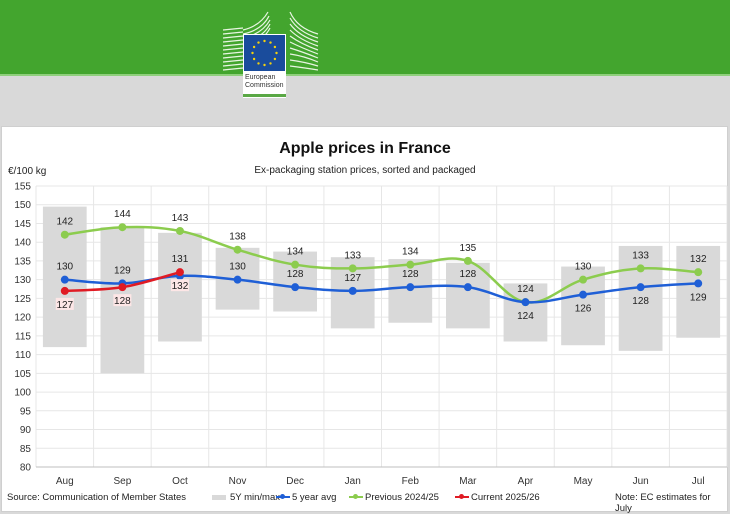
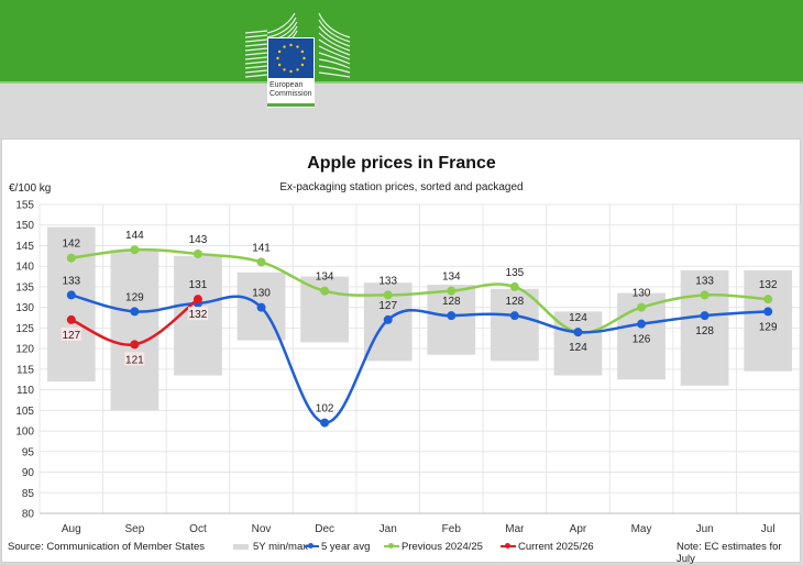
5 year avg/Aug: 130 -> 133
Current 2025/26/Sep: 128 -> 121
Previous 2024/25/Nov: 138 -> 141
5 year avg/Dec: 128 -> 102
